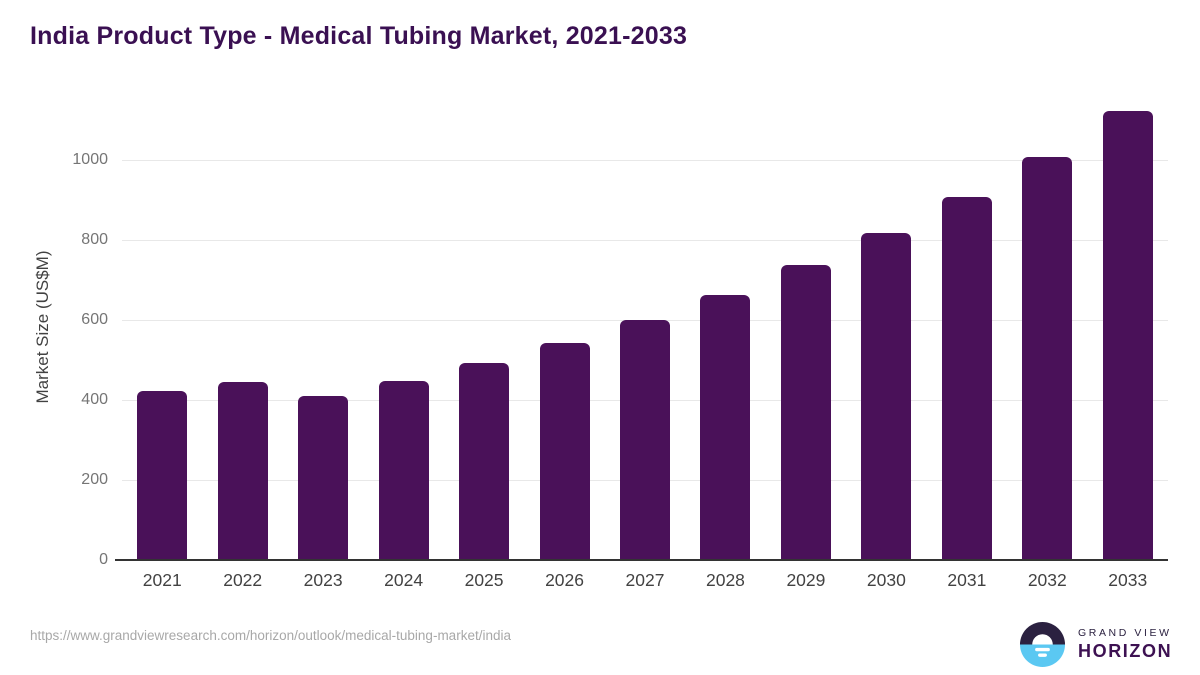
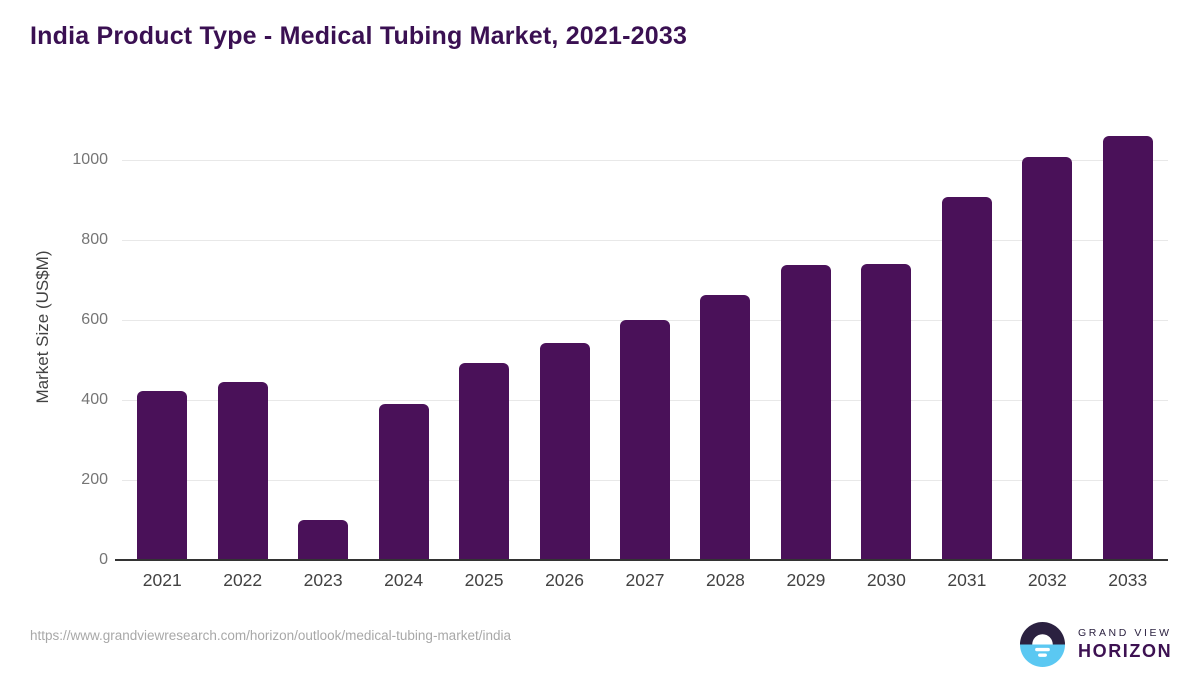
2023: 410 -> 100
2024: 450 -> 390
2030: 820 -> 740
2033: 1120 -> 1060
